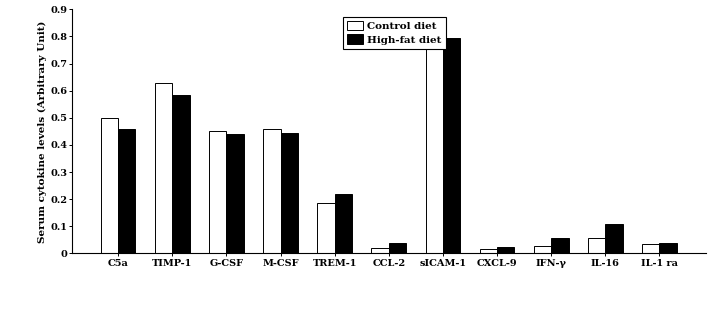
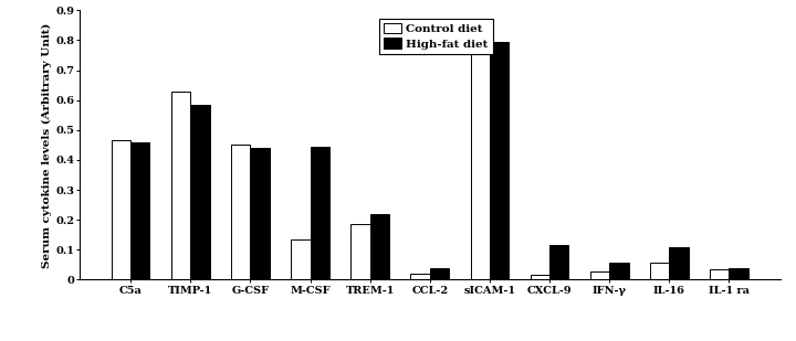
Control diet/C5a: 0.500 -> 0.465
Control diet/M-CSF: 0.460 -> 0.135
High-fat diet/CXCL-9: 0.025 -> 0.115
